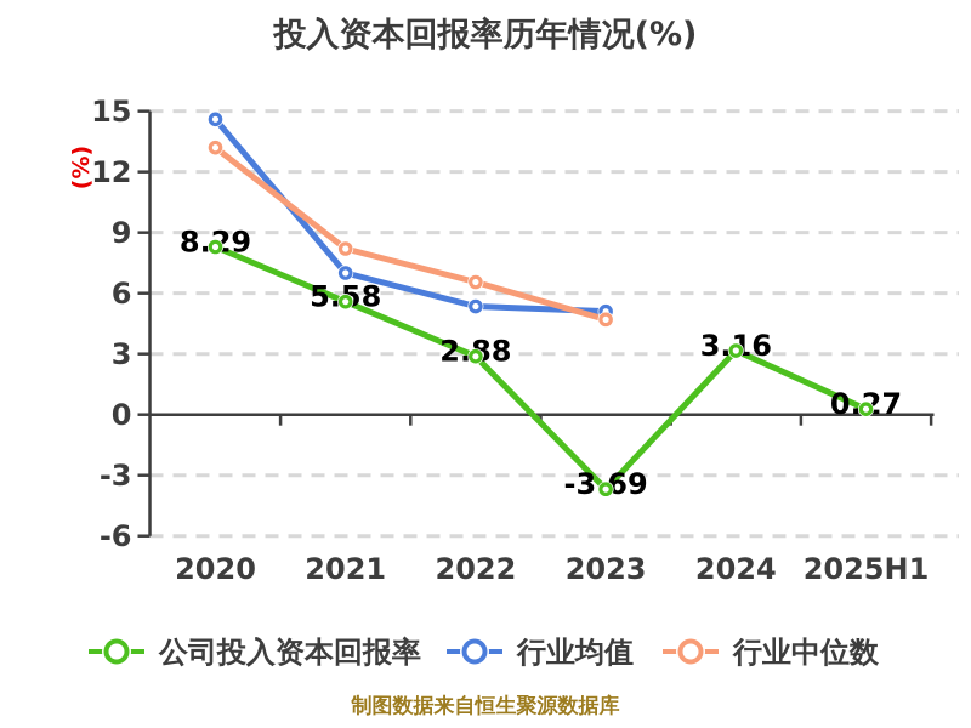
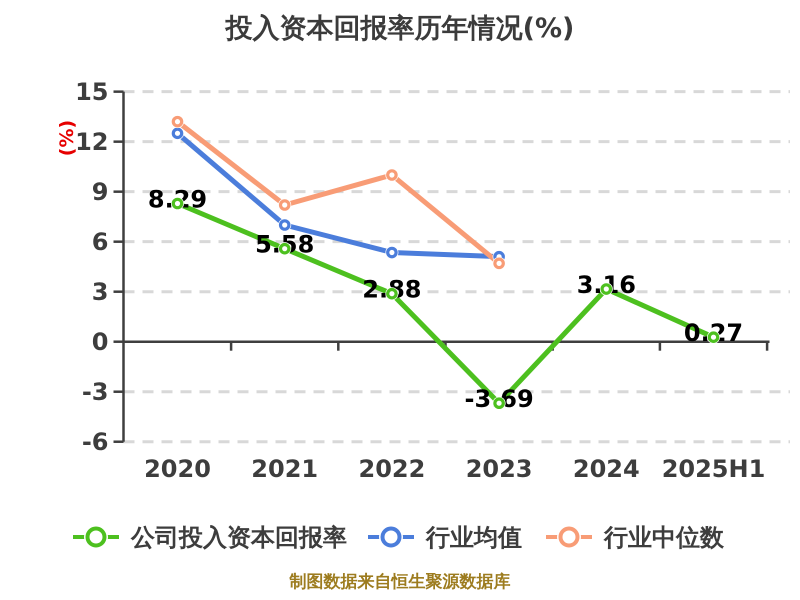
行业均值/2020: 14.6 -> 12.5
行业中位数/2022: 6.5 -> 10.0
